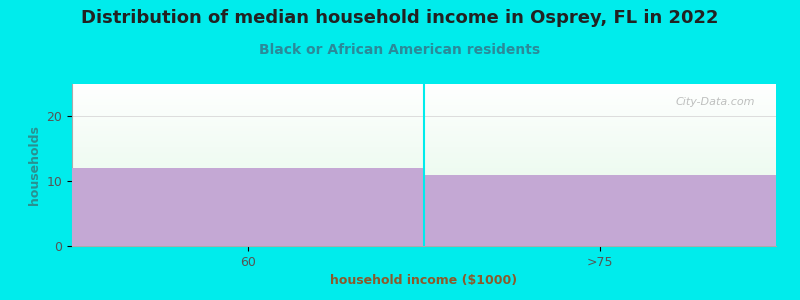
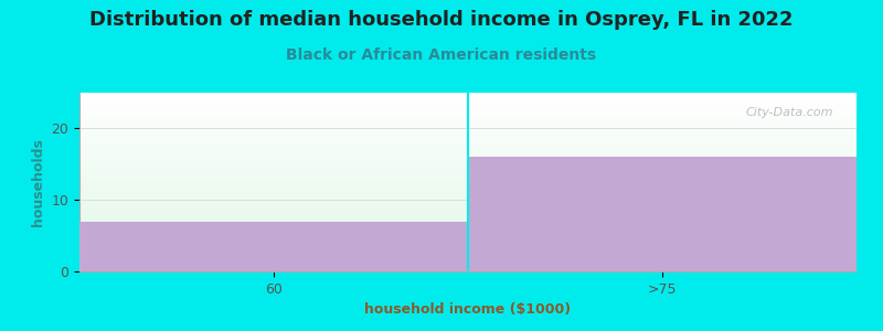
60: 12 -> 7
>75: 11 -> 16
